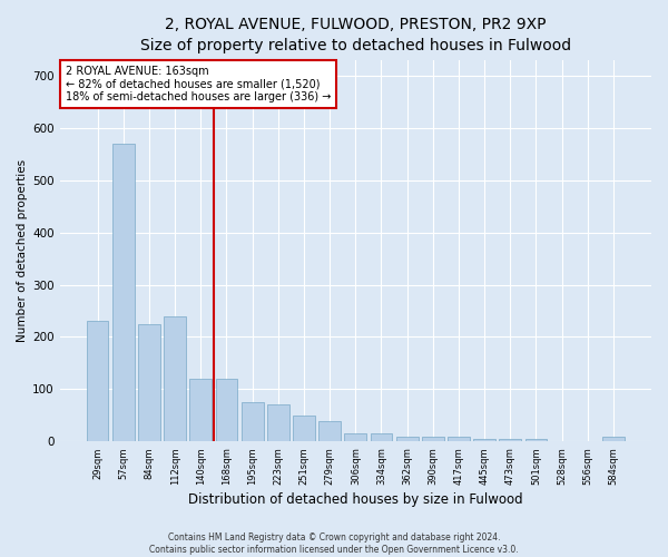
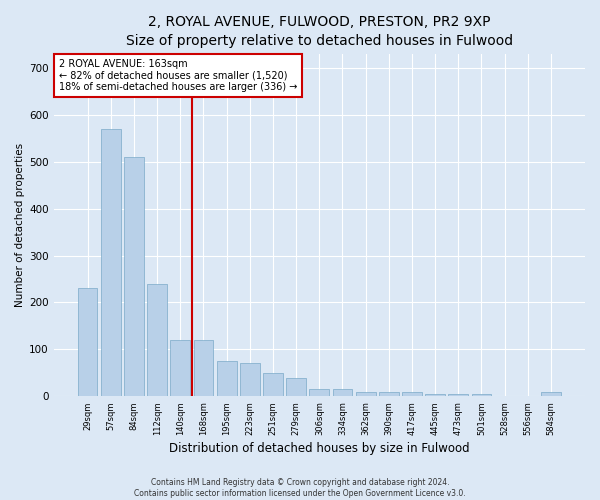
84sqm: 225 -> 510
